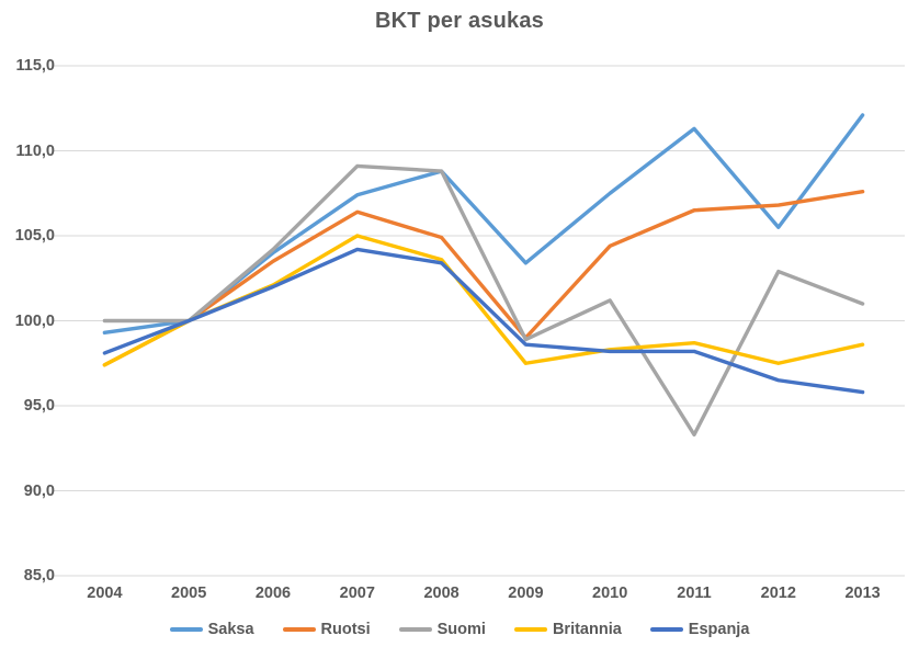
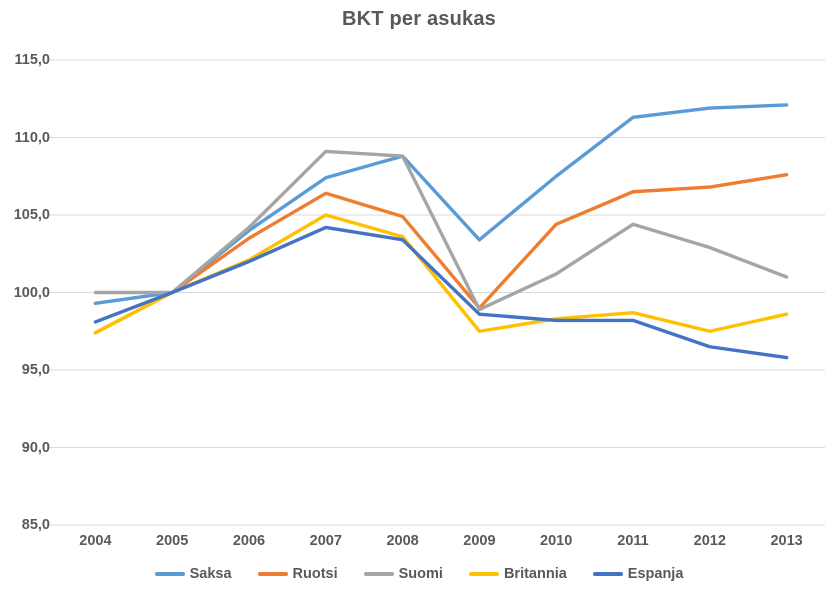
Suomi/2011: 93,3 -> 104,4
Saksa/2012: 105,5 -> 111,9
